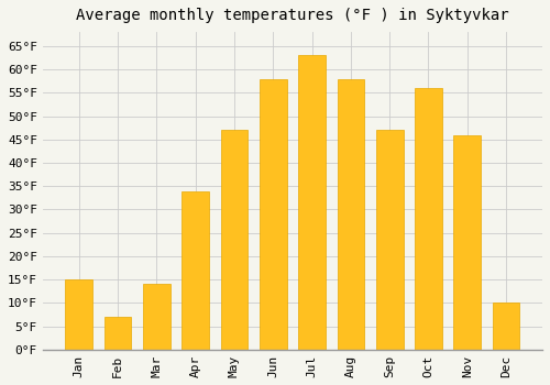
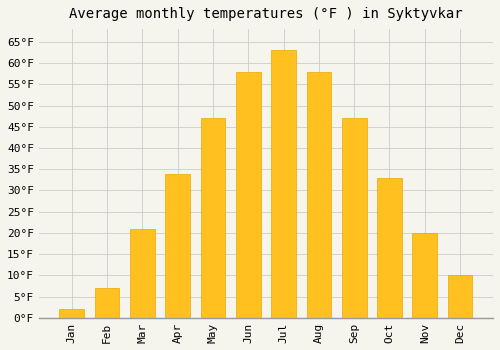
Jan: 15°F -> 2°F
Mar: 14°F -> 21°F
Oct: 56°F -> 33°F
Nov: 46°F -> 20°F
